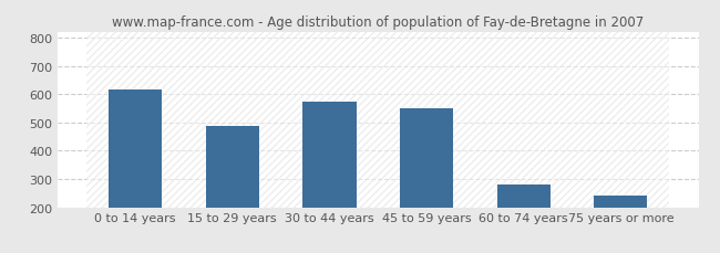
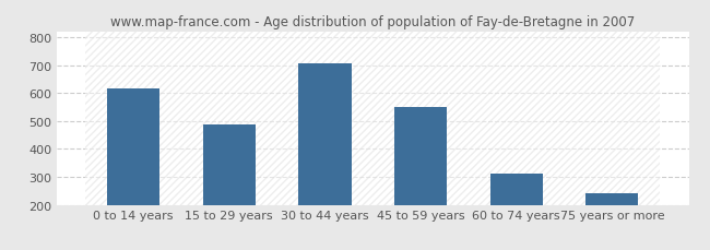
30 to 44 years: 575 -> 708
60 to 74 years: 280 -> 313
